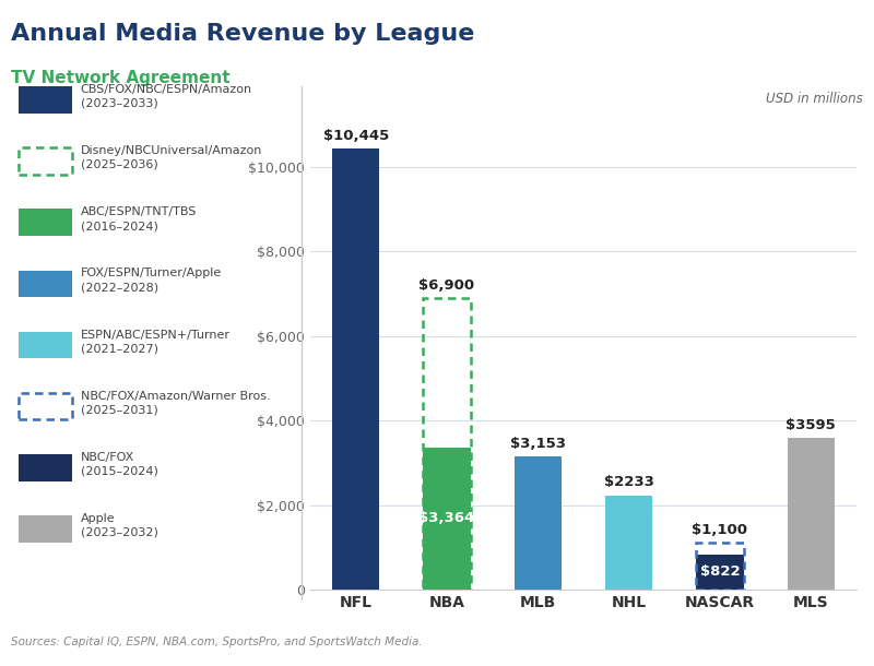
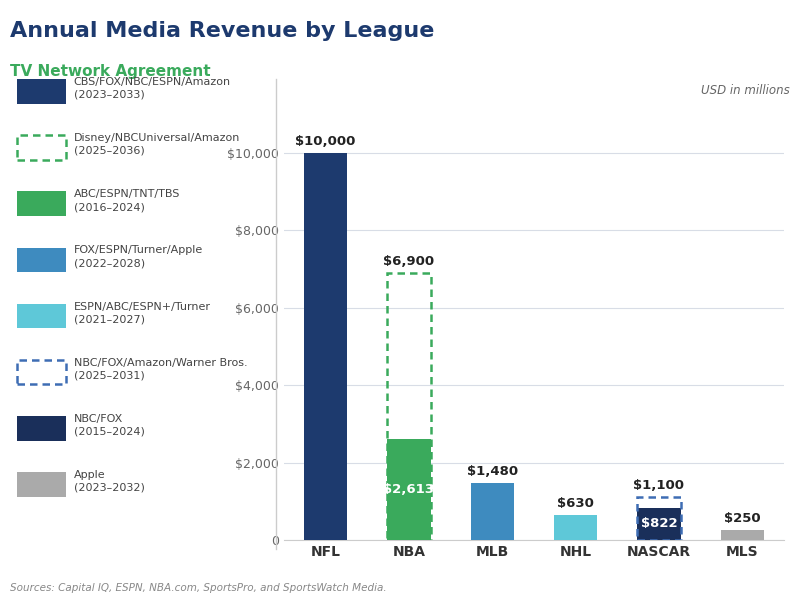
NFL: $10,445 -> $10,000
NBA: $3,364 -> $2,613
MLB: $3,153 -> $1,480
NHL: $2233 -> $630
MLS: $3595 -> $250
